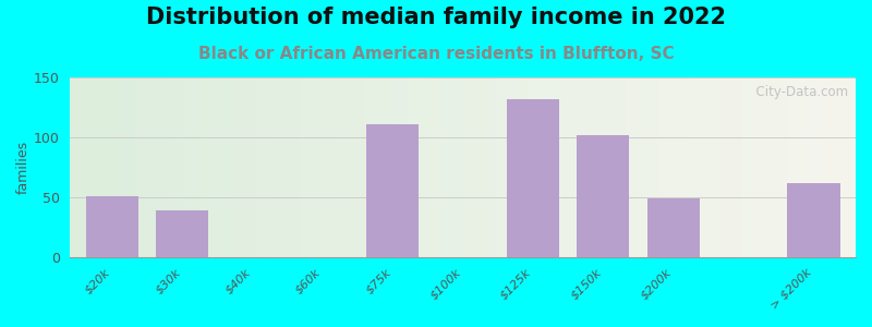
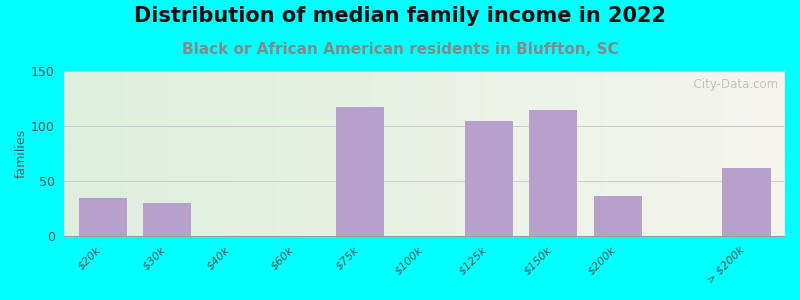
$20k: 51 -> 35
$30k: 39 -> 30
$75k: 111 -> 117
$125k: 132 -> 105
$150k: 102 -> 115
$200k: 49 -> 37
